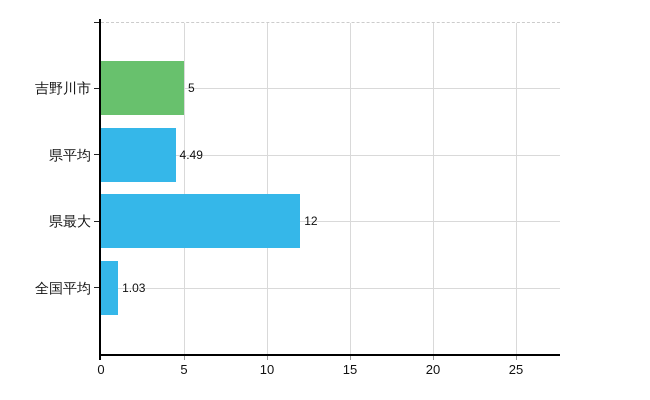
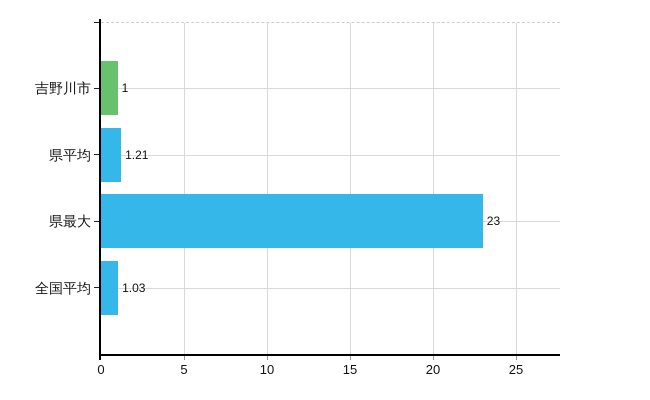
吉野川市: 5 -> 1
県平均: 4.49 -> 1.21
県最大: 12 -> 23
